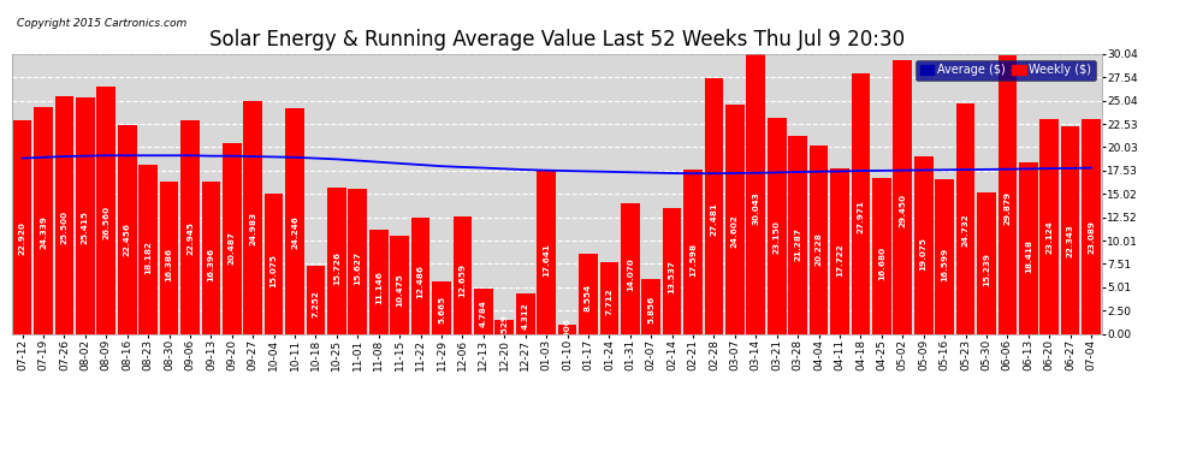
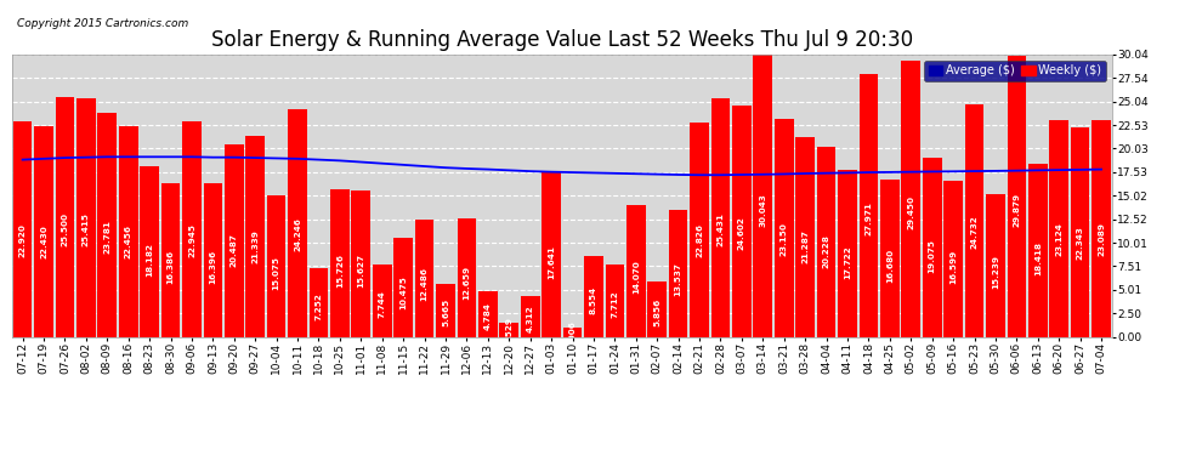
Weekly ($)/07-19: 24.339 -> 22.430
Weekly ($)/08-09: 26.560 -> 23.781
Weekly ($)/09-27: 24.983 -> 21.339
Weekly ($)/11-08: 11.146 -> 7.744
Weekly ($)/02-21: 17.598 -> 22.826
Weekly ($)/02-28: 27.481 -> 25.431
